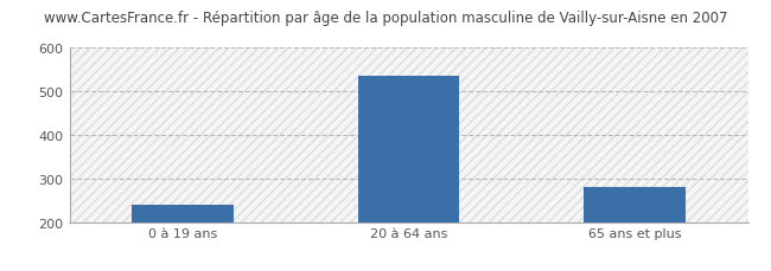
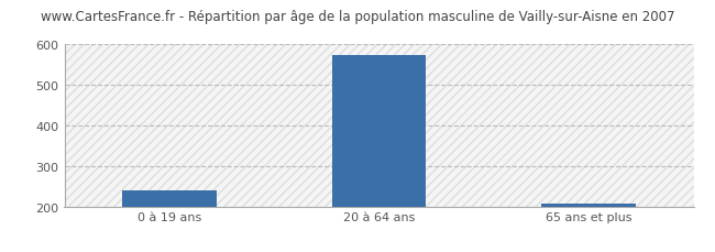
20 à 64 ans: 535 -> 575
65 ans et plus: 280 -> 207
